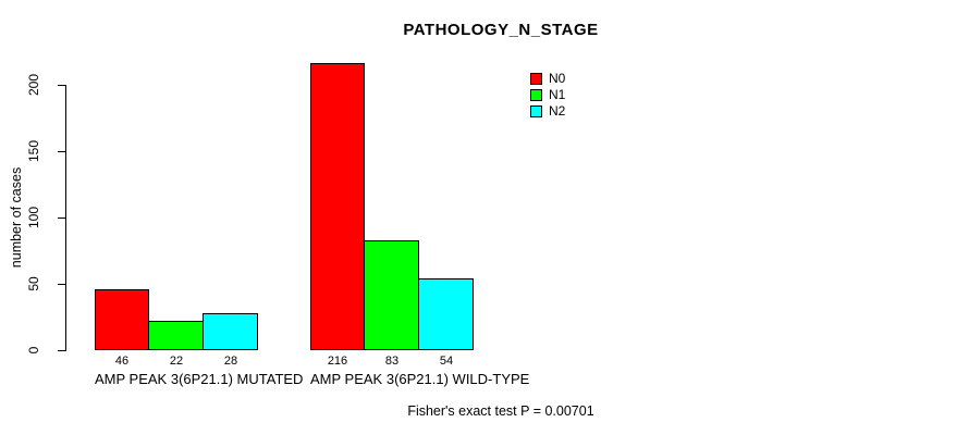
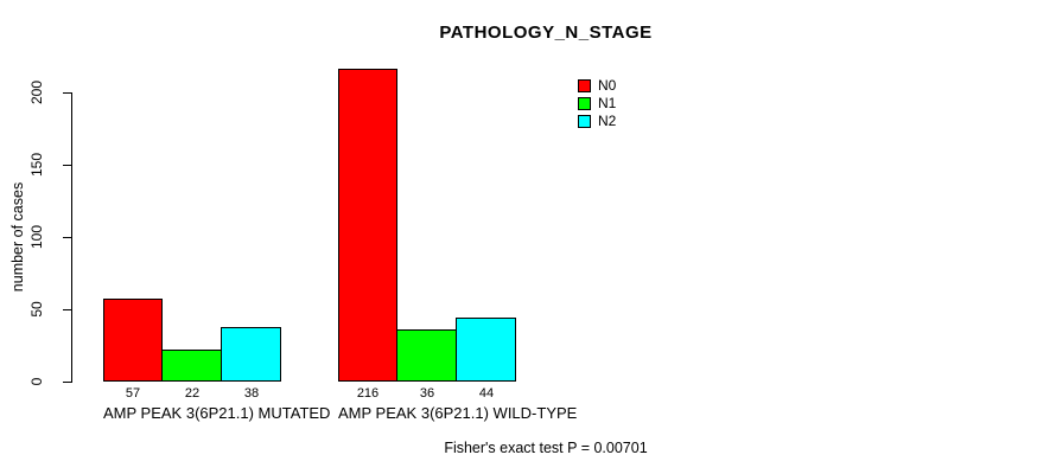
N0/AMP PEAK 3(6P21.1) MUTATED: 46 -> 57
N2/AMP PEAK 3(6P21.1) MUTATED: 28 -> 38
N1/AMP PEAK 3(6P21.1) WILD-TYPE: 83 -> 36
N2/AMP PEAK 3(6P21.1) WILD-TYPE: 54 -> 44
